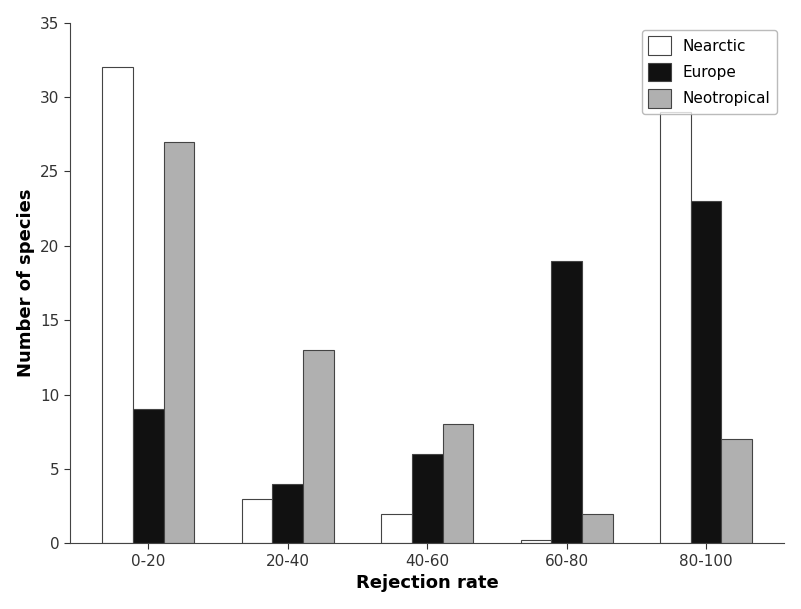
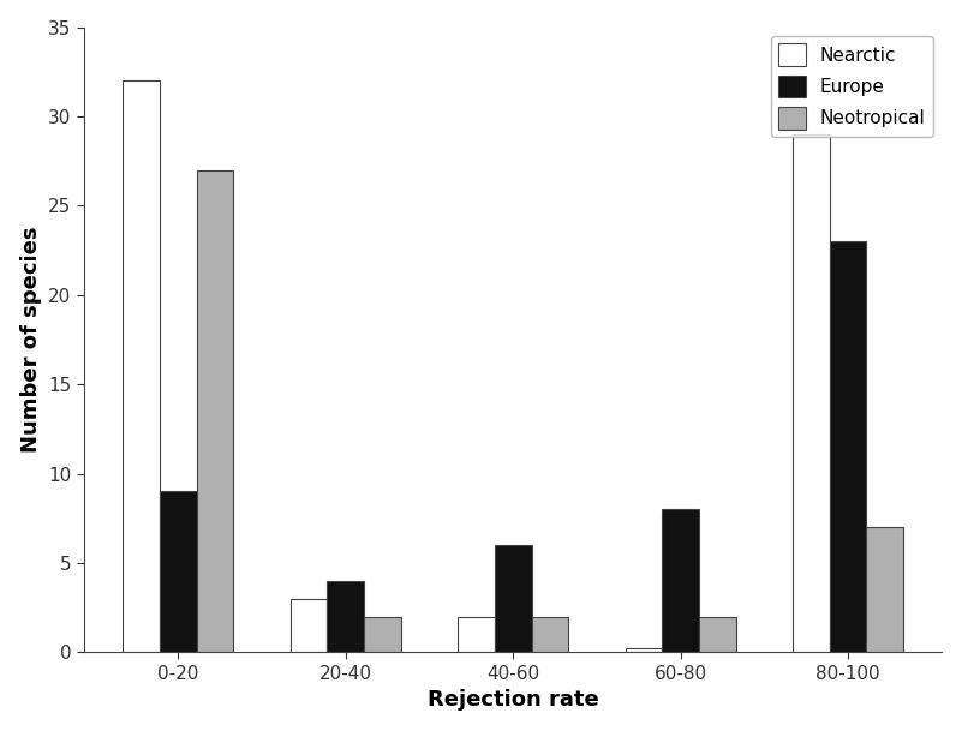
Neotropical/20-40: 13 -> 2
Neotropical/40-60: 8 -> 2
Europe/60-80: 19 -> 8
